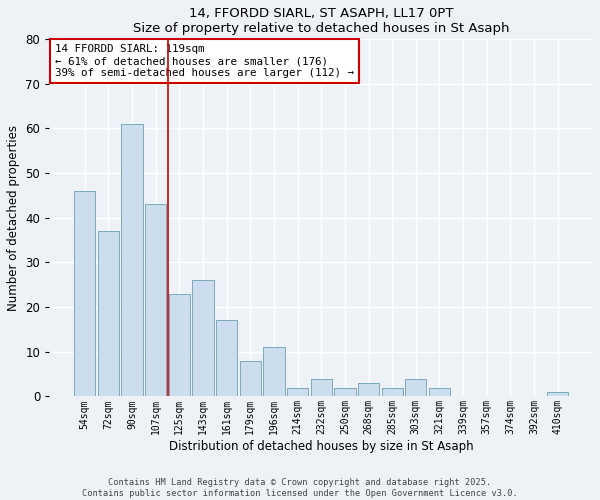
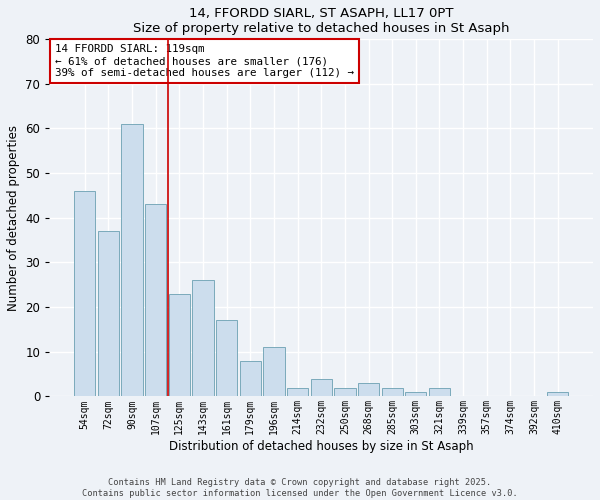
303sqm: 4 -> 1
